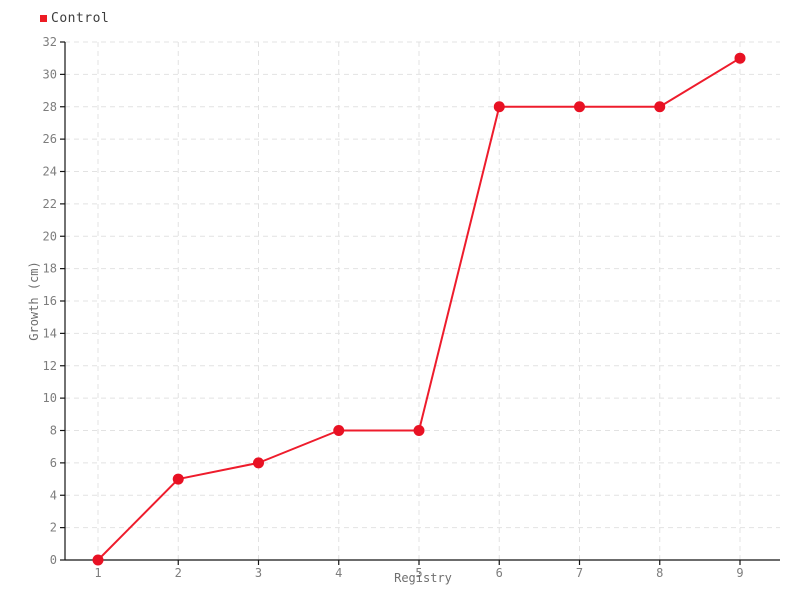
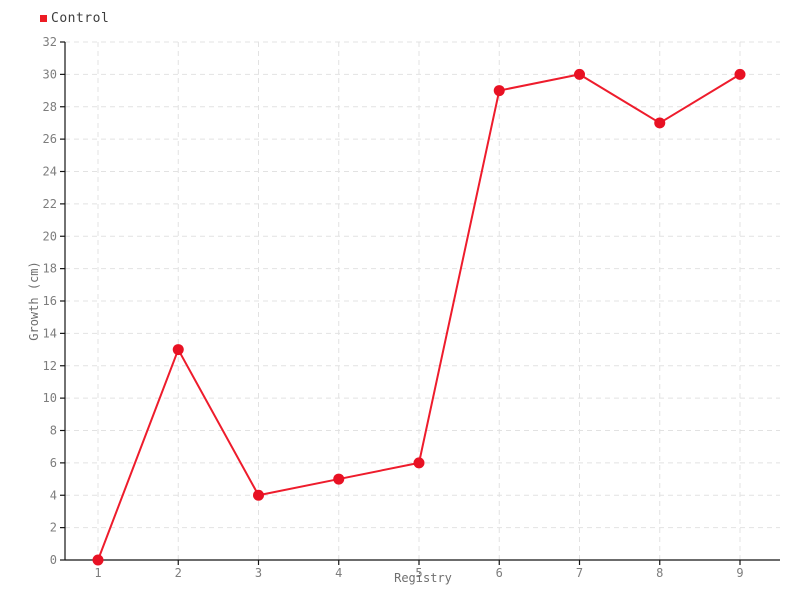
2: 5 -> 13
3: 6 -> 4
4: 8 -> 5
5: 8 -> 6
6: 28 -> 29
7: 28 -> 30
8: 28 -> 27
9: 31 -> 30
